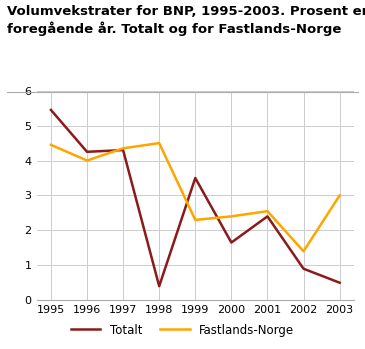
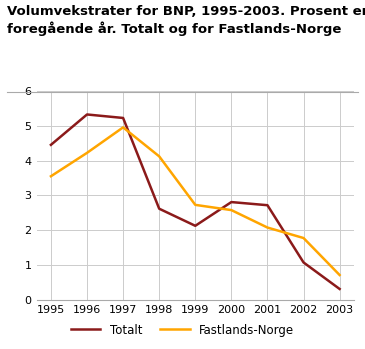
Totalt/1995: 5.45 -> 4.45
Fastlands-Norge/1995: 4.45 -> 3.55
Totalt/1996: 4.25 -> 5.32
Fastlands-Norge/1996: 4.00 -> 4.22
Totalt/1997: 4.30 -> 5.22
Fastlands-Norge/1997: 4.35 -> 4.95
Totalt/1998: 0.40 -> 2.62
Fastlands-Norge/1998: 4.50 -> 4.12
Totalt/1999: 3.50 -> 2.13
Fastlands-Norge/1999: 2.30 -> 2.73
Totalt/2000: 1.65 -> 2.81
Fastlands-Norge/2000: 2.40 -> 2.58
Totalt/2001: 2.40 -> 2.72
Fastlands-Norge/2001: 2.55 -> 2.08
Totalt/2002: 0.90 -> 1.08
Fastlands-Norge/2002: 1.40 -> 1.78
Totalt/2003: 0.50 -> 0.32
Fastlands-Norge/2003: 3.00 -> 0.72
